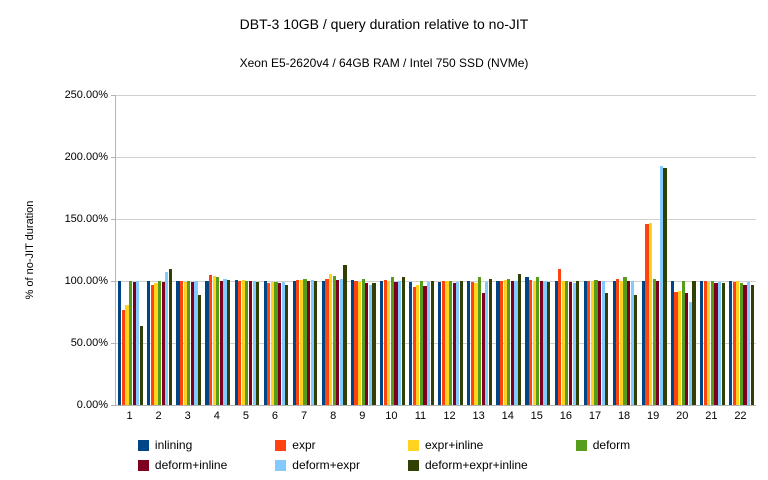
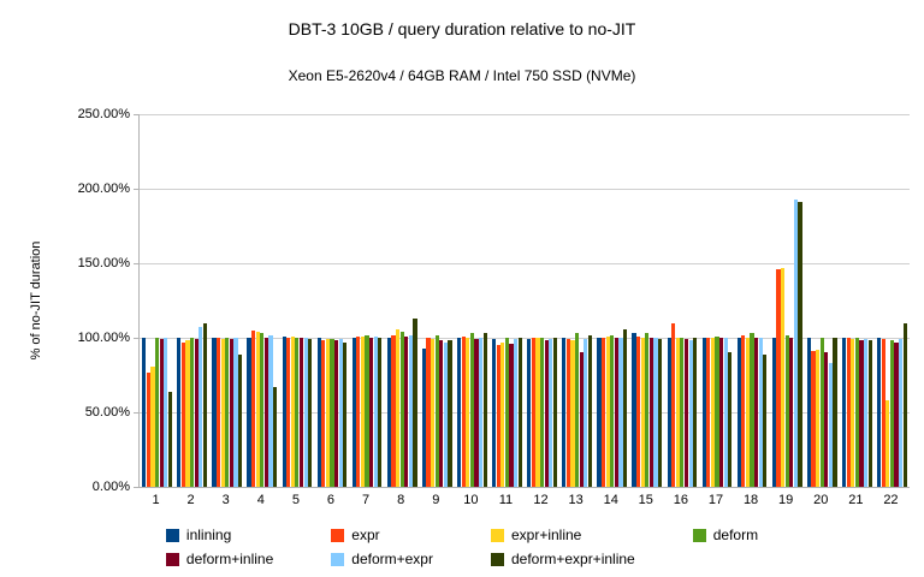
deform+expr+inline/4: 101% -> 67%
inlining/9: 101% -> 93%
expr+inline/22: 100% -> 58%
deform+expr+inline/22: 97% -> 110%
